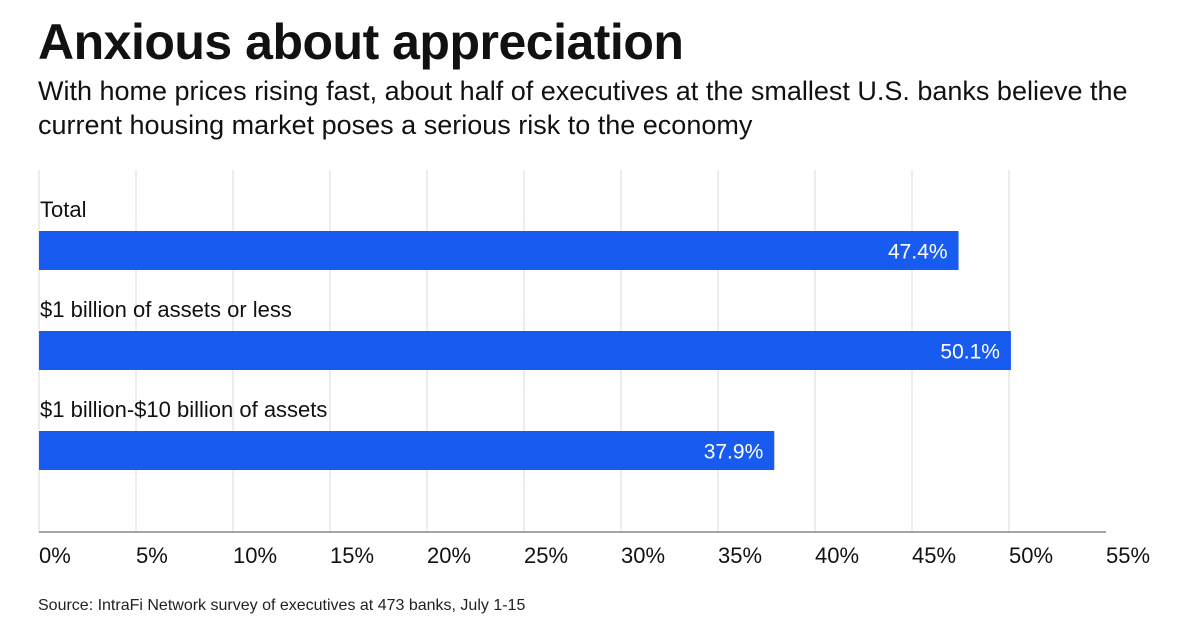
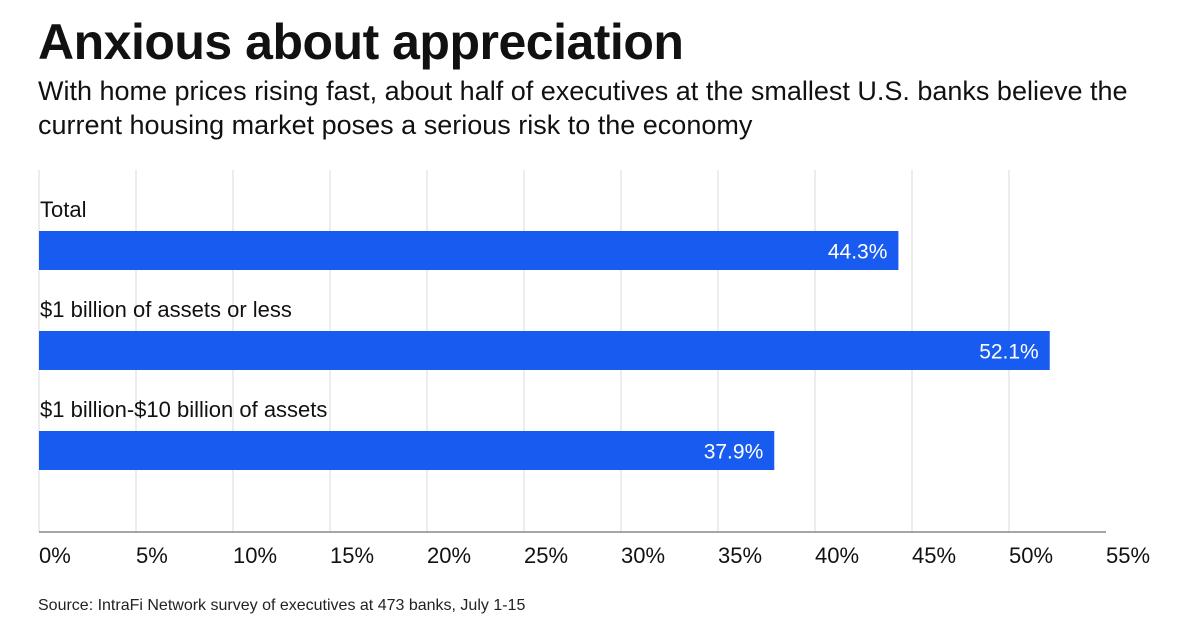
Total: 47.4% -> 44.3%
$1 billion of assets or less: 50.1% -> 52.1%
